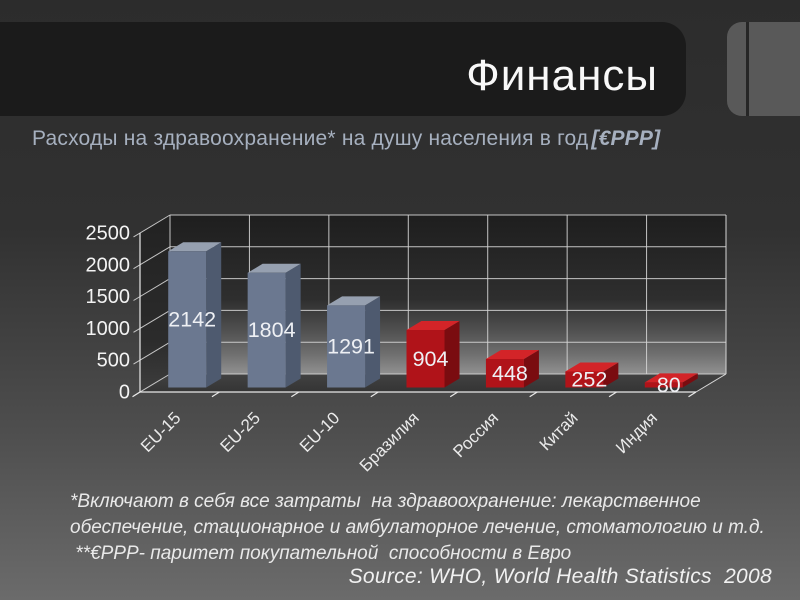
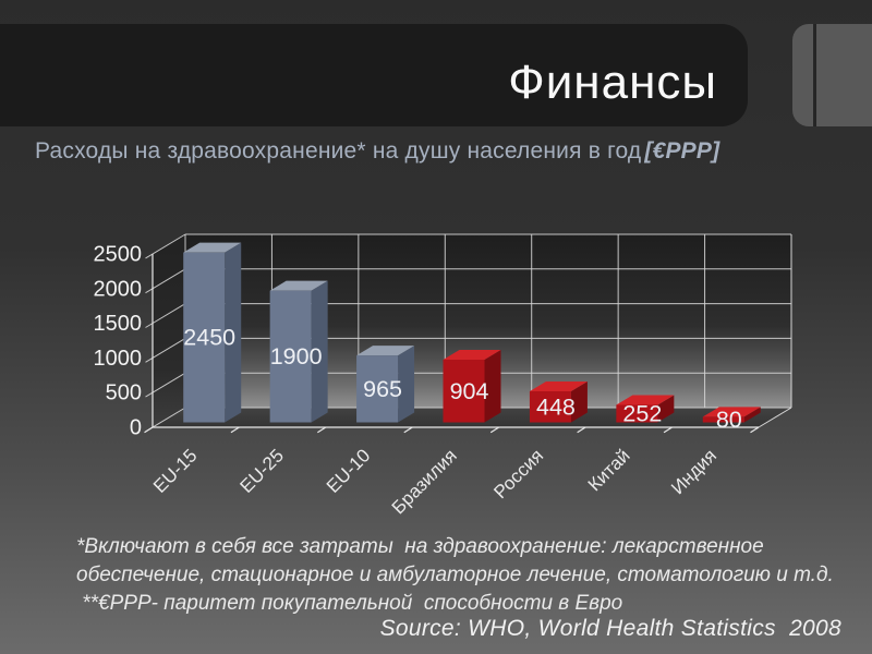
EU-15: 2142 -> 2450
EU-25: 1804 -> 1900
EU-10: 1291 -> 965
